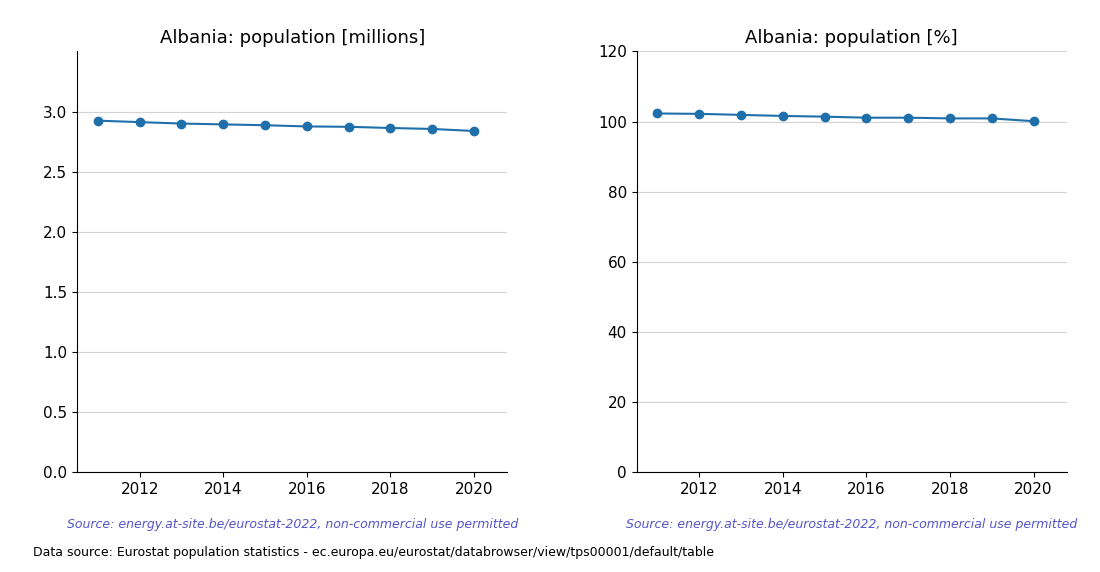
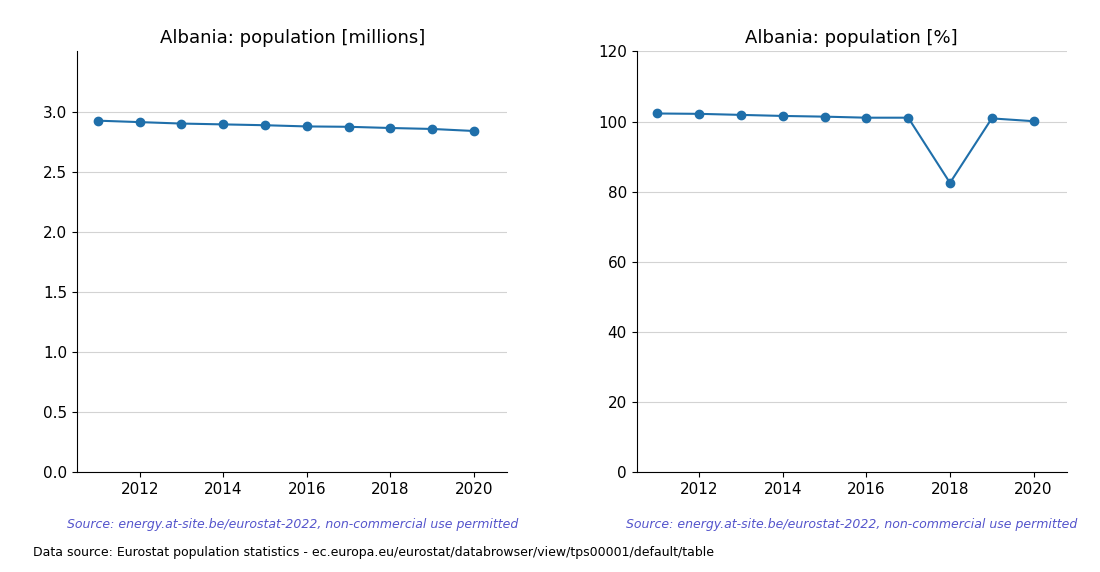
Albania: population [%]/2018: 100.9 -> 82.5
